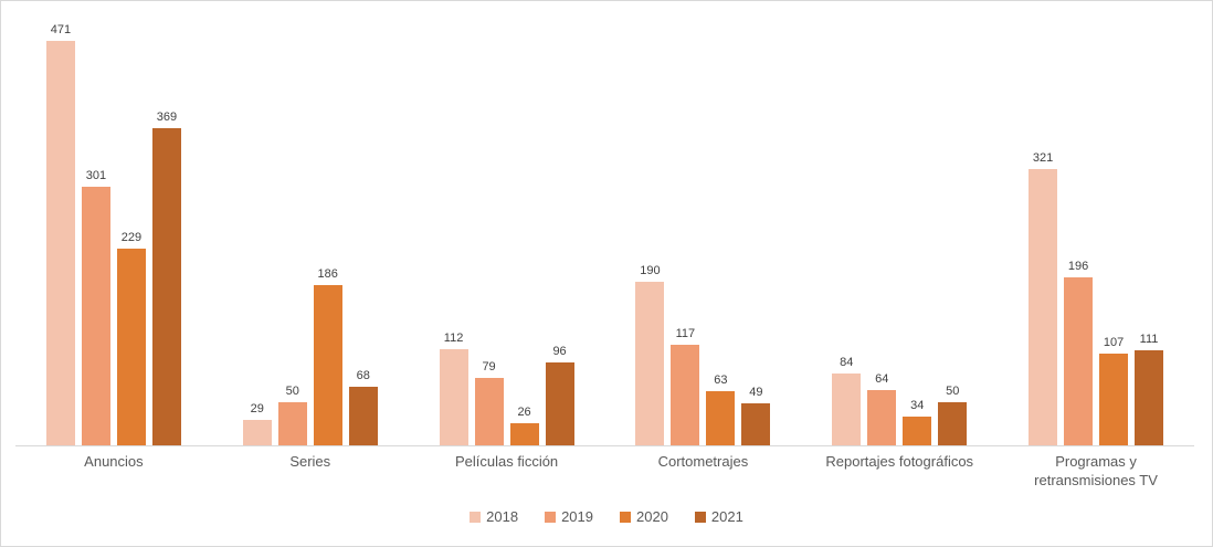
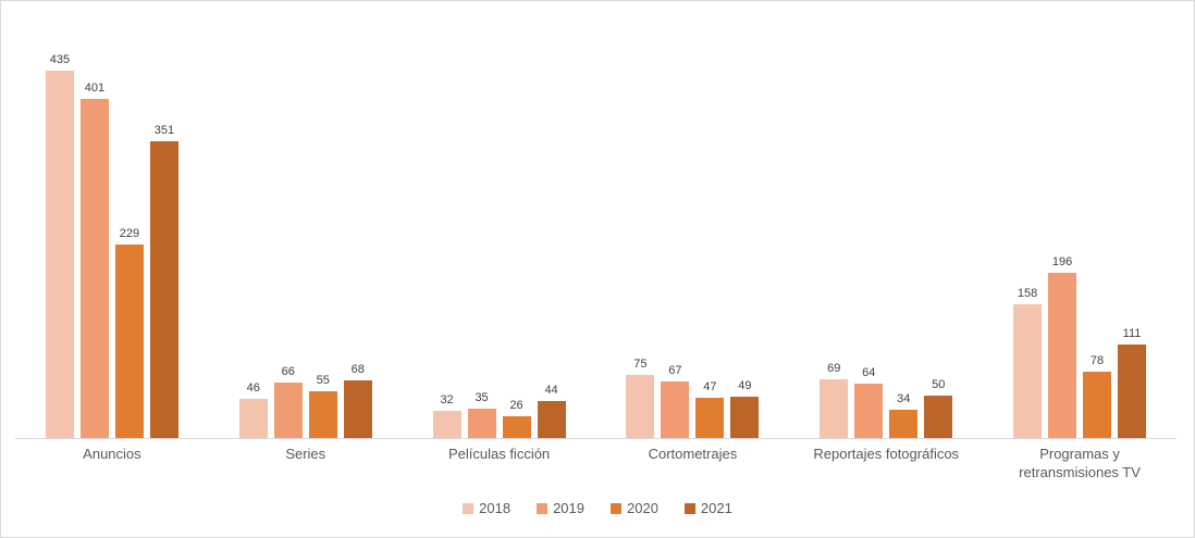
2018/Anuncios: 471 -> 435
2019/Anuncios: 301 -> 401
2021/Anuncios: 369 -> 351
2018/Series: 29 -> 46
2019/Series: 50 -> 66
2020/Series: 186 -> 55
2018/Películas ficción: 112 -> 32
2019/Películas ficción: 79 -> 35
2021/Películas ficción: 96 -> 44
2018/Cortometrajes: 190 -> 75
2019/Cortometrajes: 117 -> 67
2020/Cortometrajes: 63 -> 47
2018/Reportajes fotográficos: 84 -> 69
2018/Programas y retransmisiones TV: 321 -> 158
2020/Programas y retransmisiones TV: 107 -> 78
